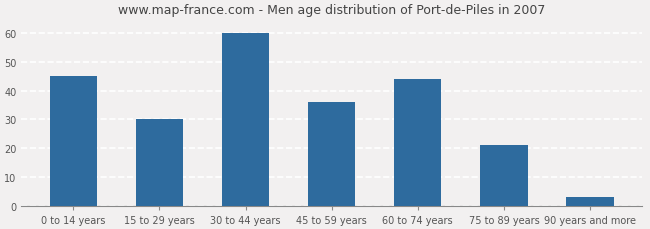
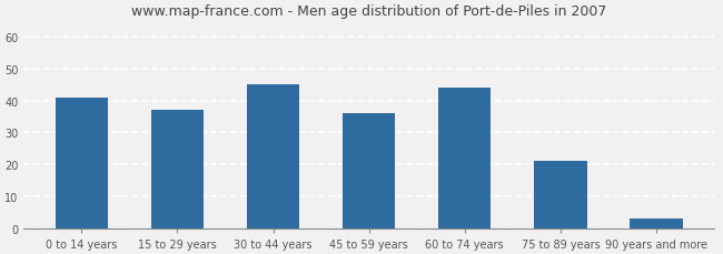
0 to 14 years: 45 -> 41
15 to 29 years: 30 -> 37
30 to 44 years: 60 -> 45
